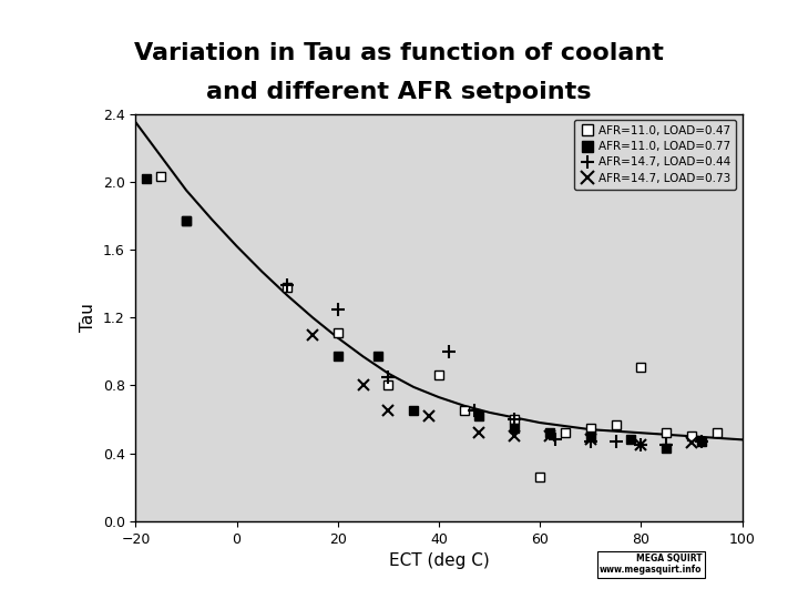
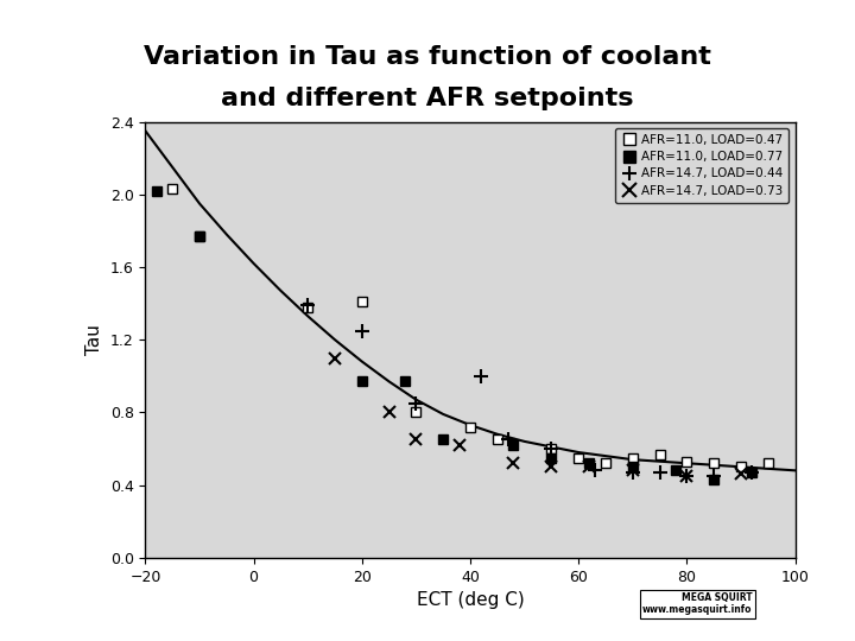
AFR=11.0, LOAD=0.47/20: 1.11 -> 1.41
AFR=11.0, LOAD=0.47/40: 0.86 -> 0.72
AFR=11.0, LOAD=0.47/60: 0.26 -> 0.55
AFR=11.0, LOAD=0.47/80: 0.91 -> 0.53
